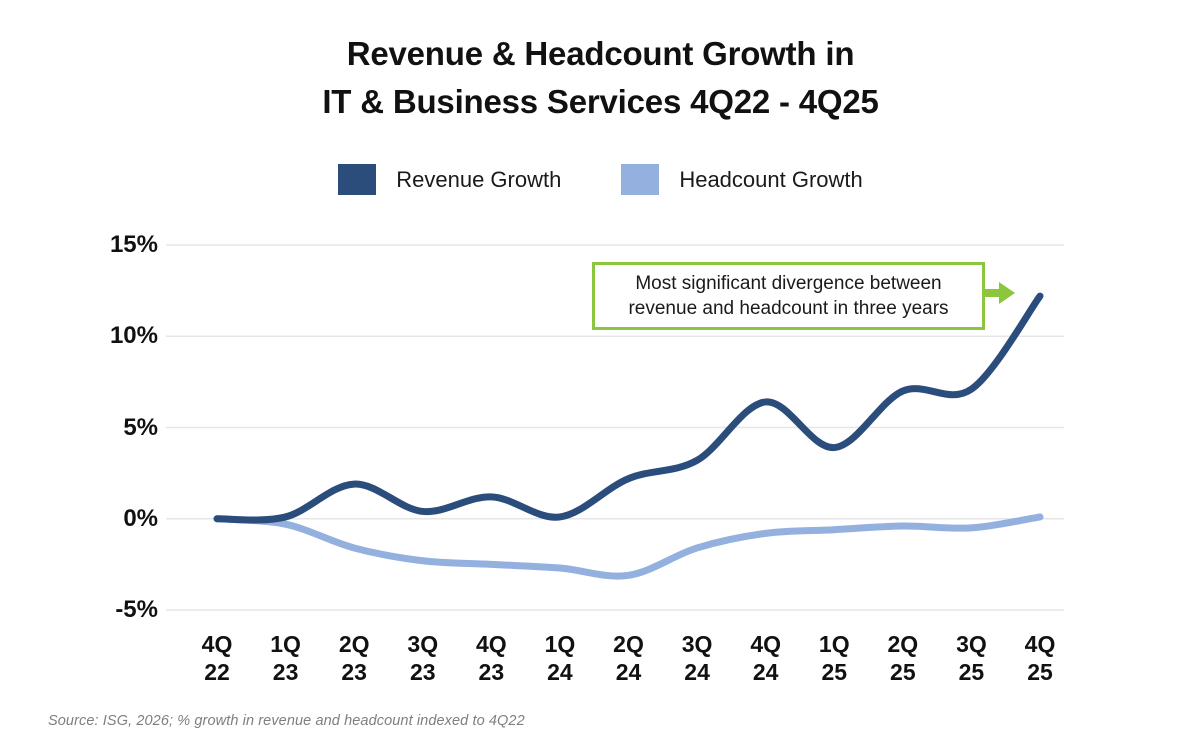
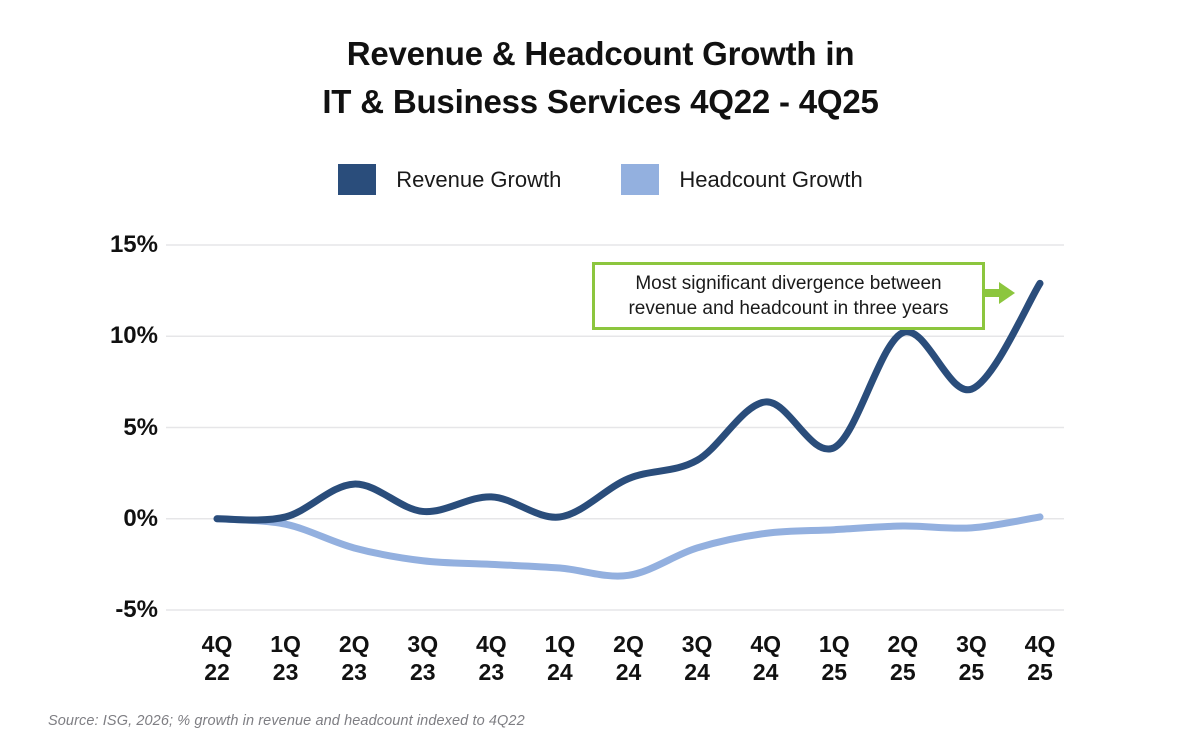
Revenue Growth/2Q25: 7.0% -> 10.2%
Revenue Growth/4Q25: 12.2% -> 12.9%
